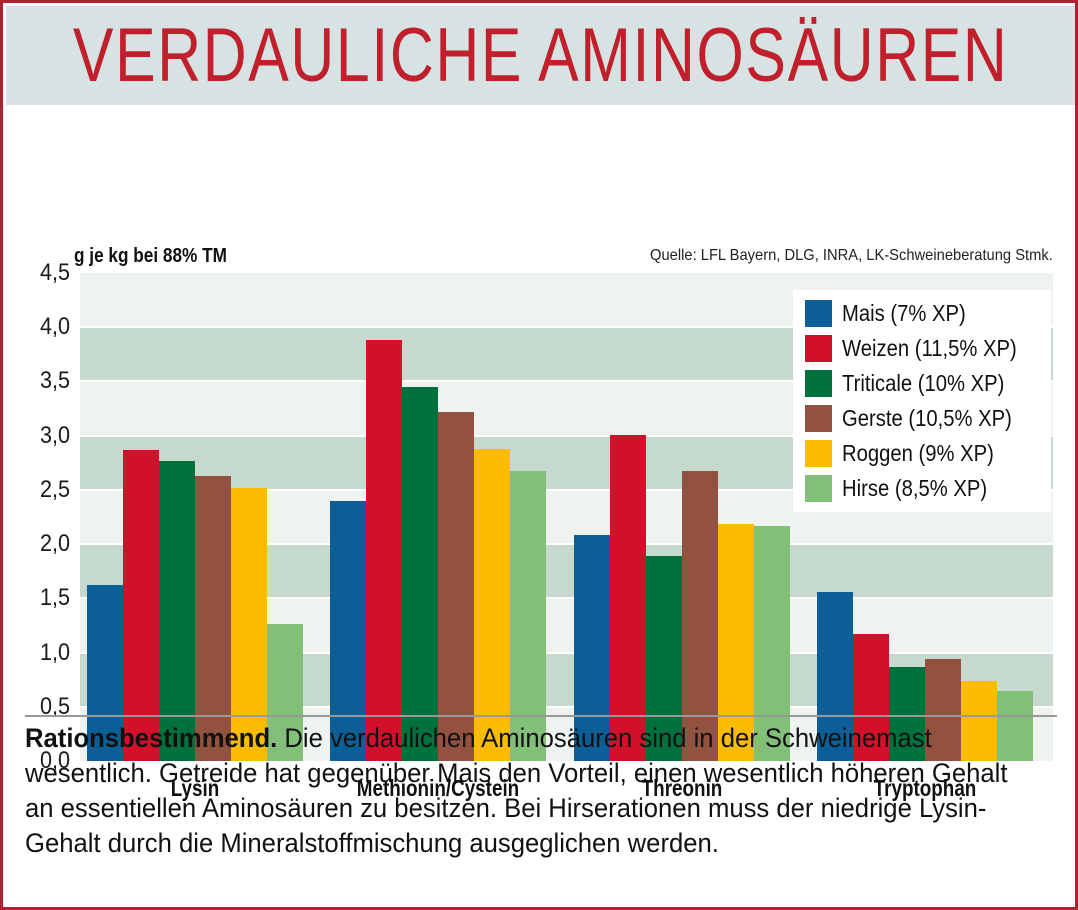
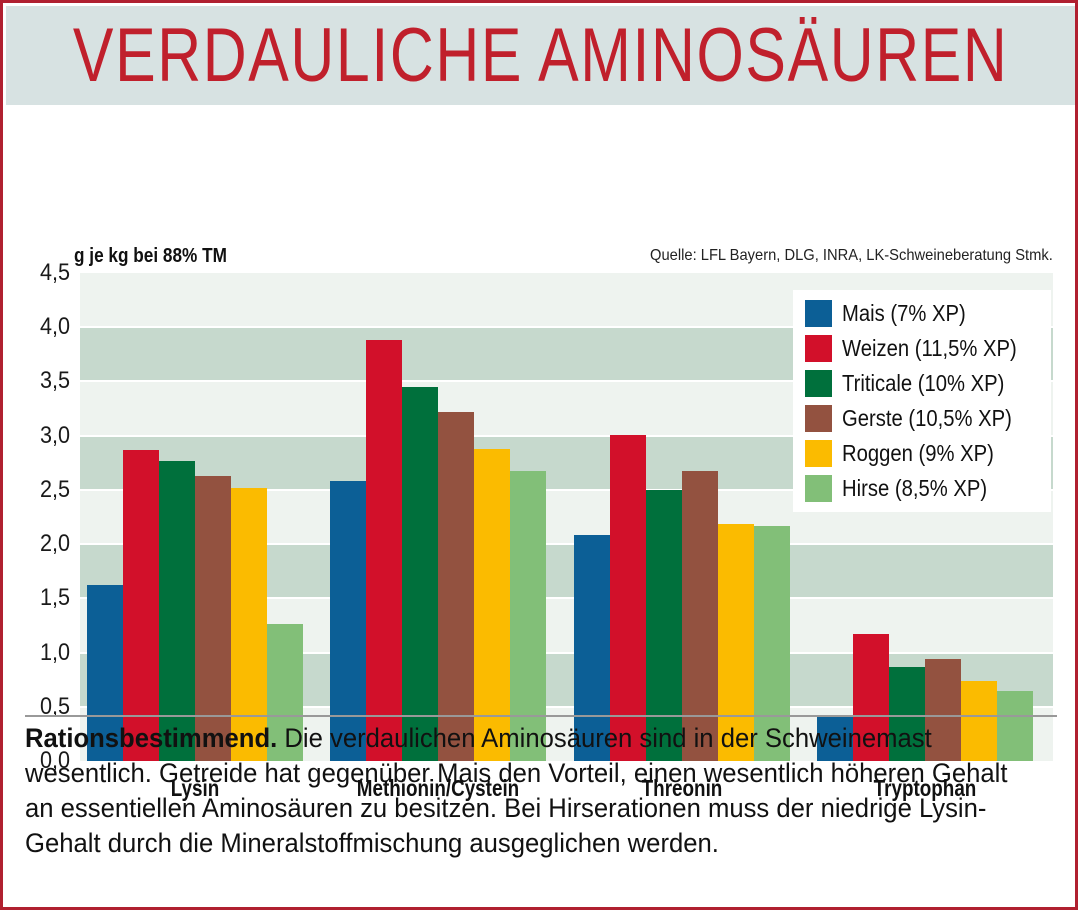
Mais (7% XP)/Methionin/Cystein: 2,40 -> 2,58
Triticale (10% XP)/Threonin: 1,89 -> 2,50
Mais (7% XP)/Tryptophan: 1,56 -> 0,42
